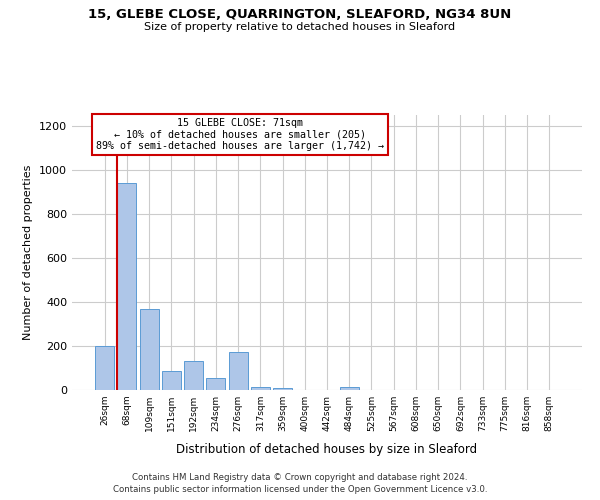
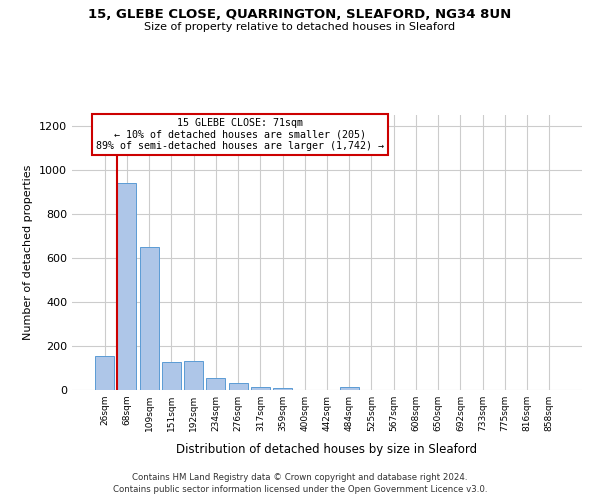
26sqm: 200 -> 155
109sqm: 370 -> 648
151sqm: 85 -> 128
276sqm: 175 -> 30
